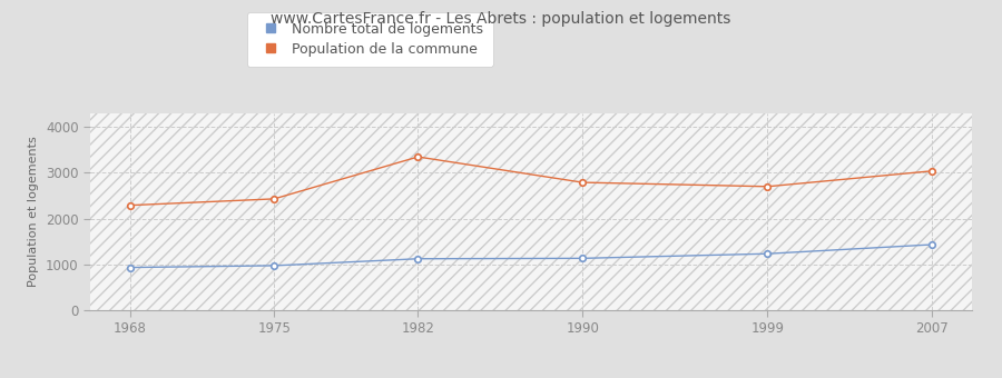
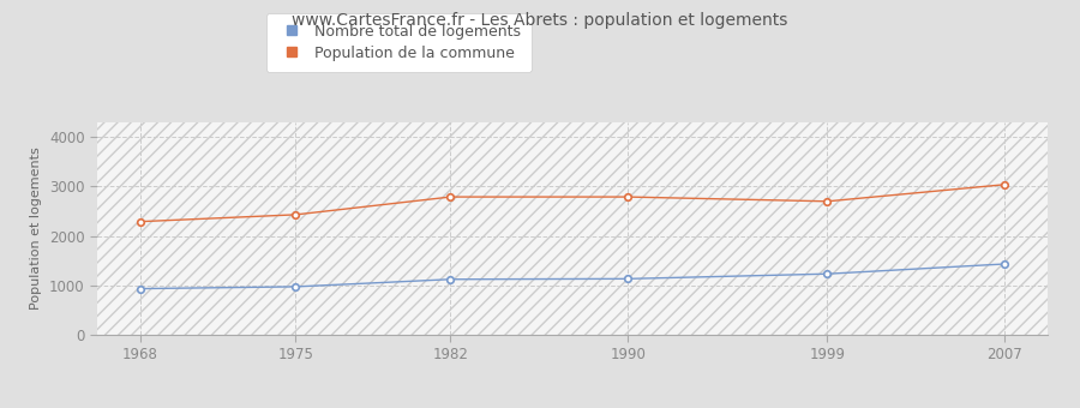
Population de la commune/1982: 3350 -> 2790
